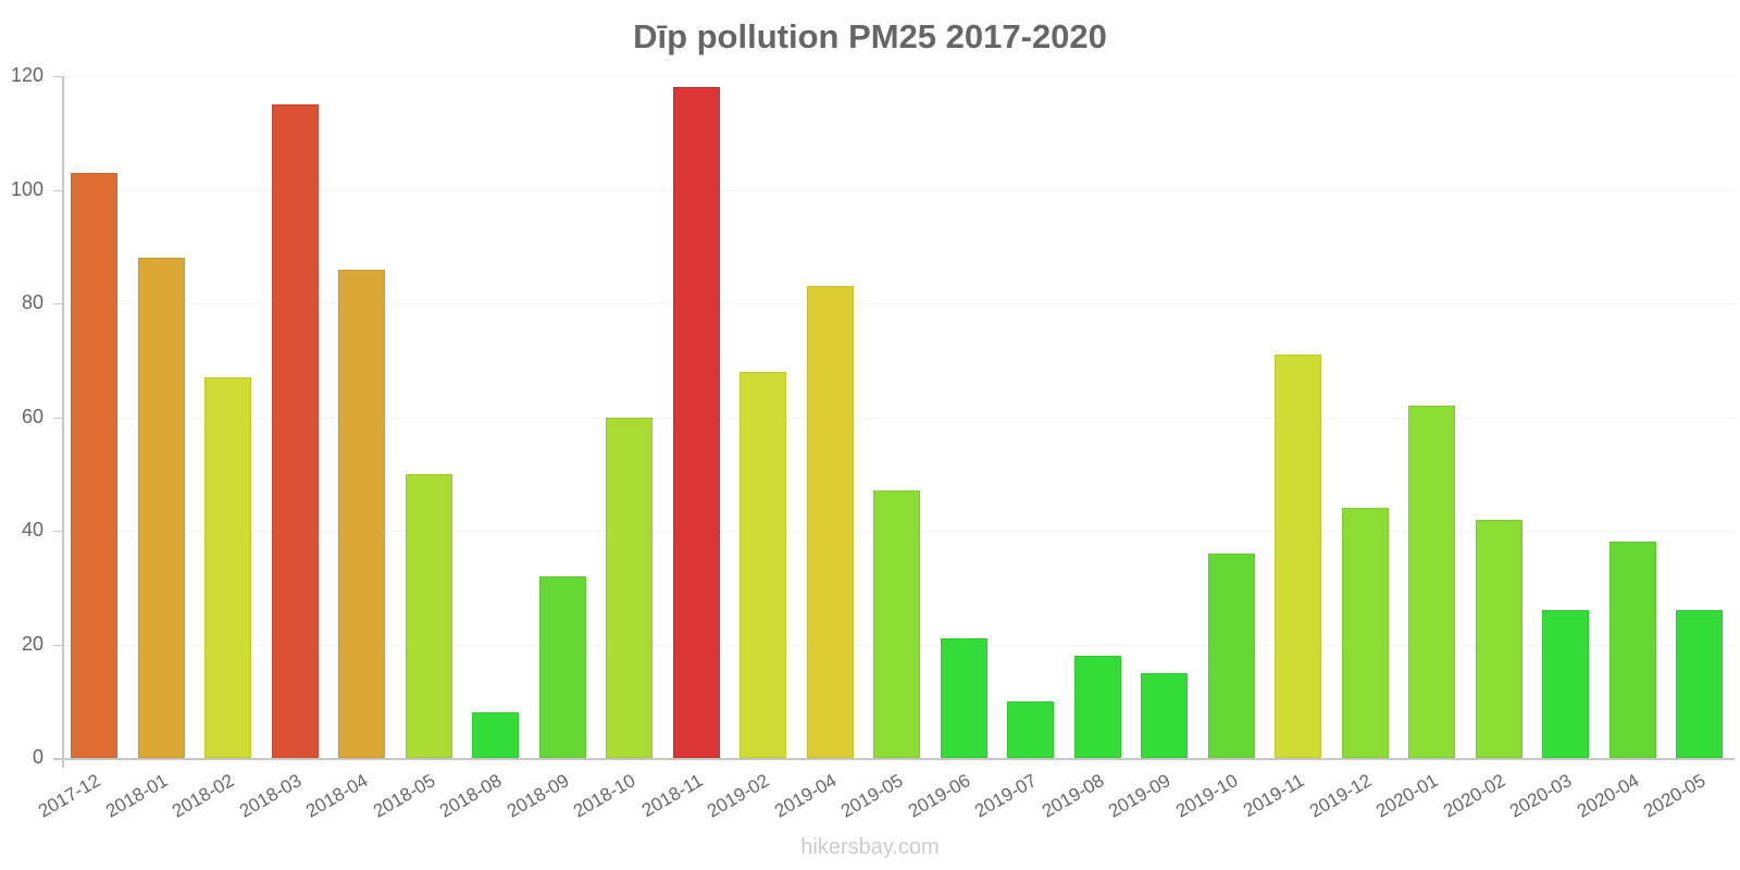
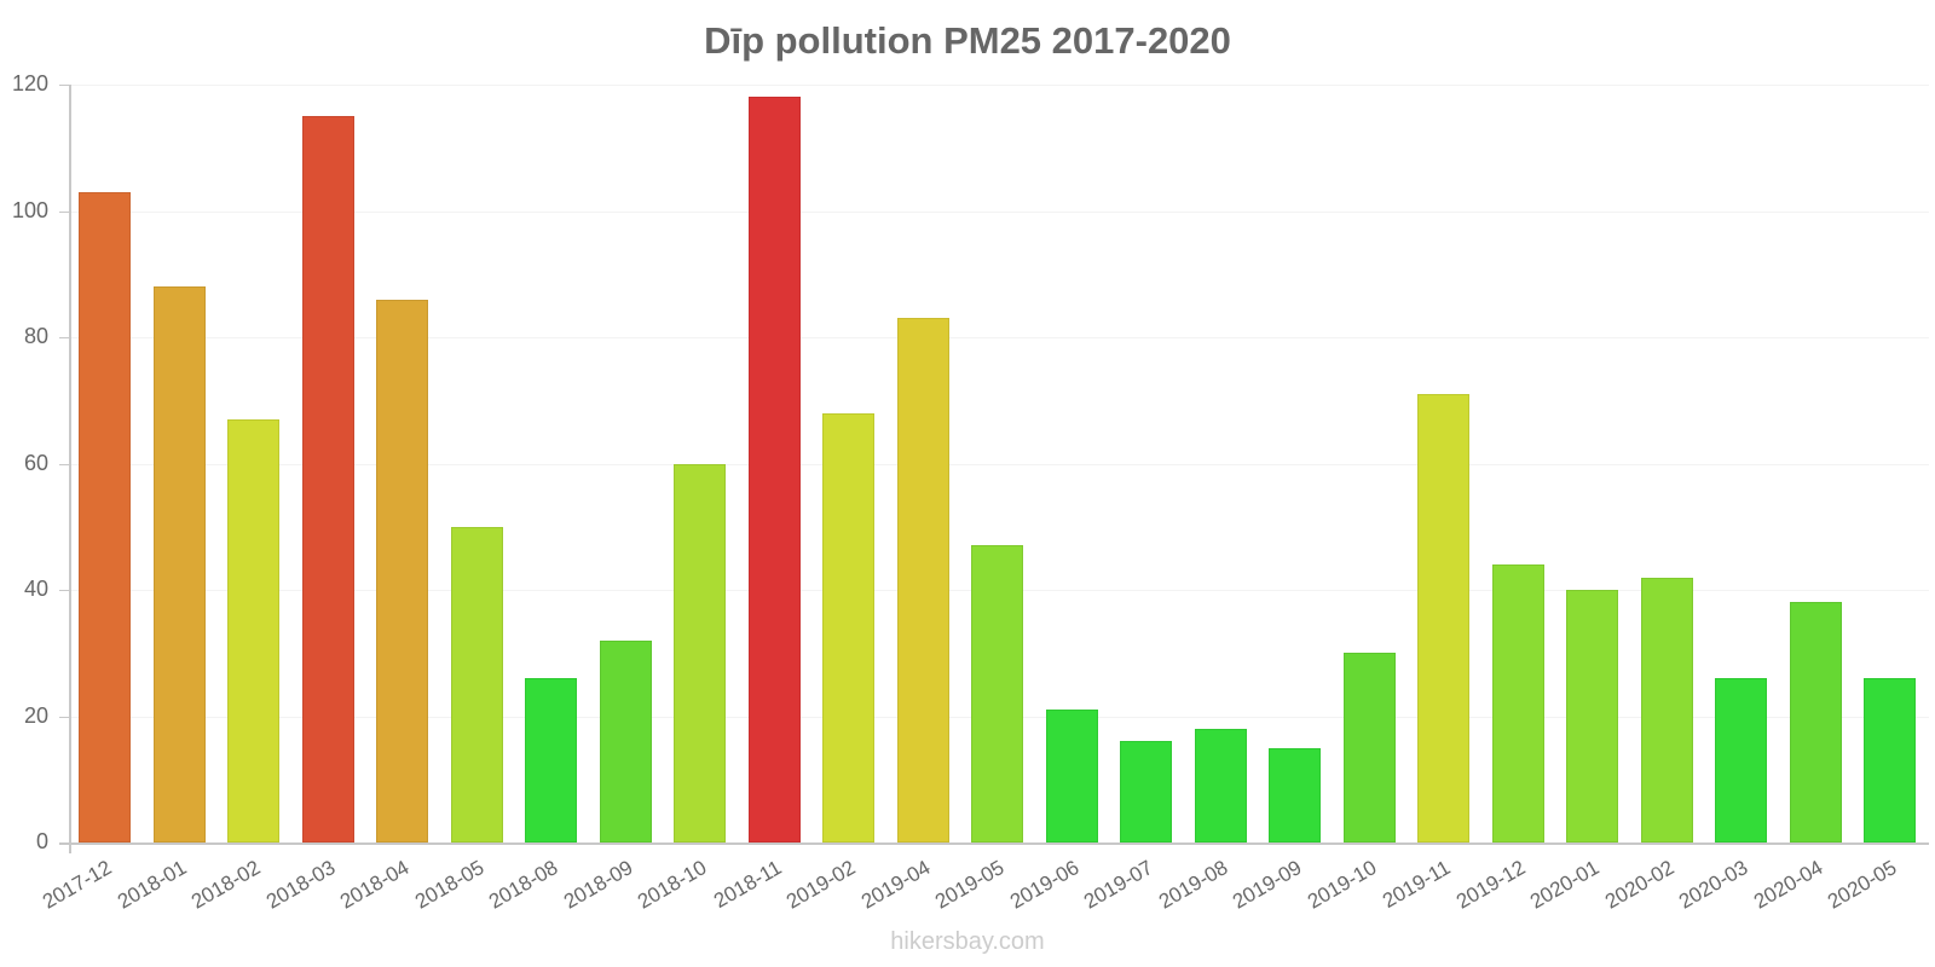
2018-08: 8 -> 26
2019-07: 10 -> 16
2019-10: 36 -> 30
2020-01: 62 -> 40
